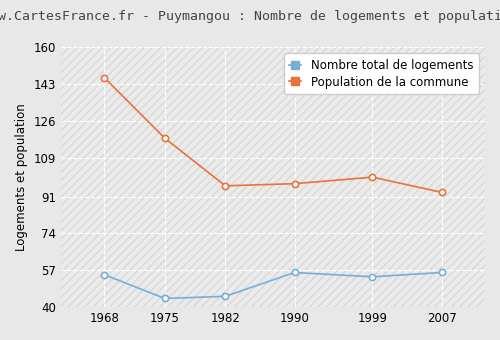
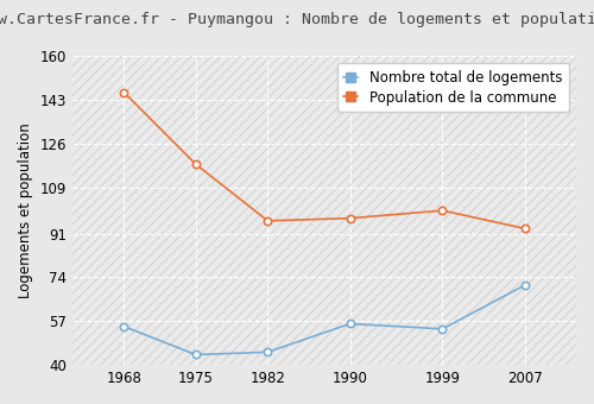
Nombre total de logements/2007: 56 -> 71
